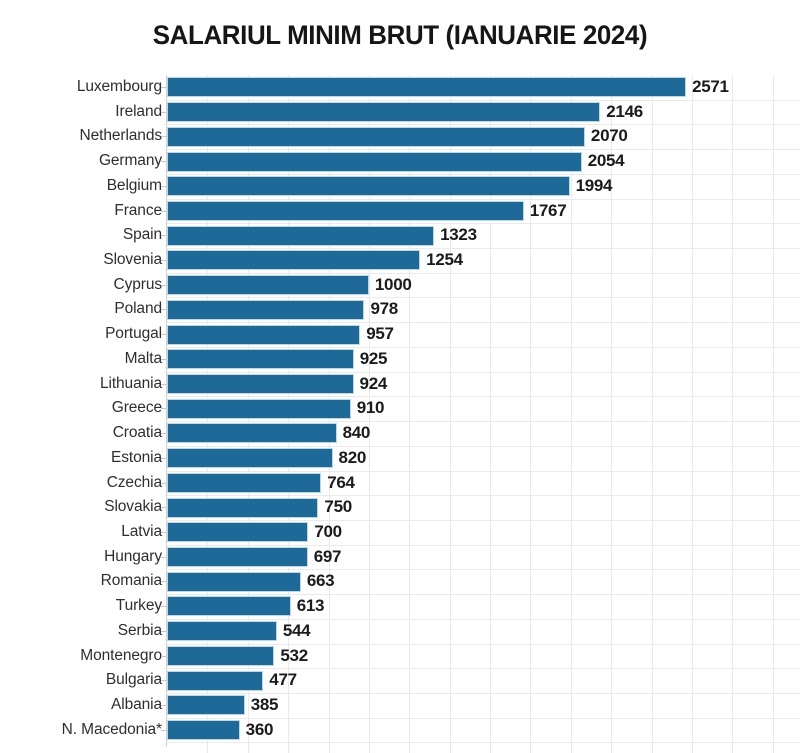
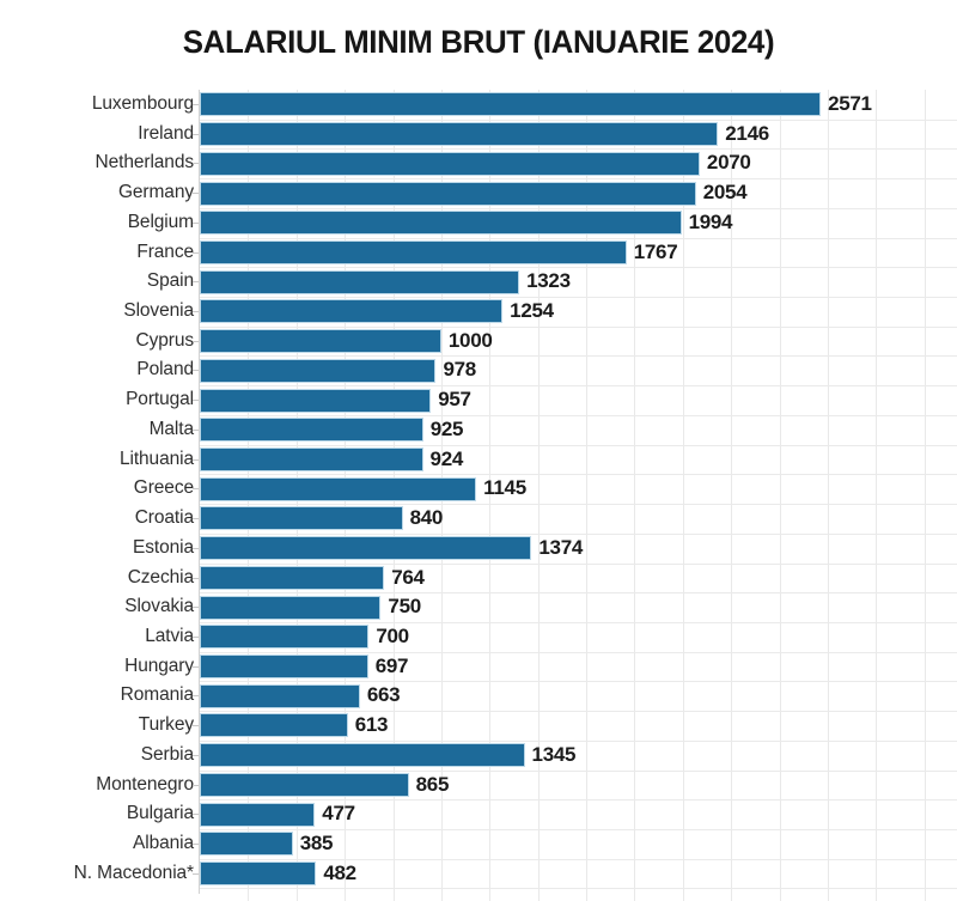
Greece: 910 -> 1145
Estonia: 820 -> 1374
Serbia: 544 -> 1345
Montenegro: 532 -> 865
N. Macedonia*: 360 -> 482
